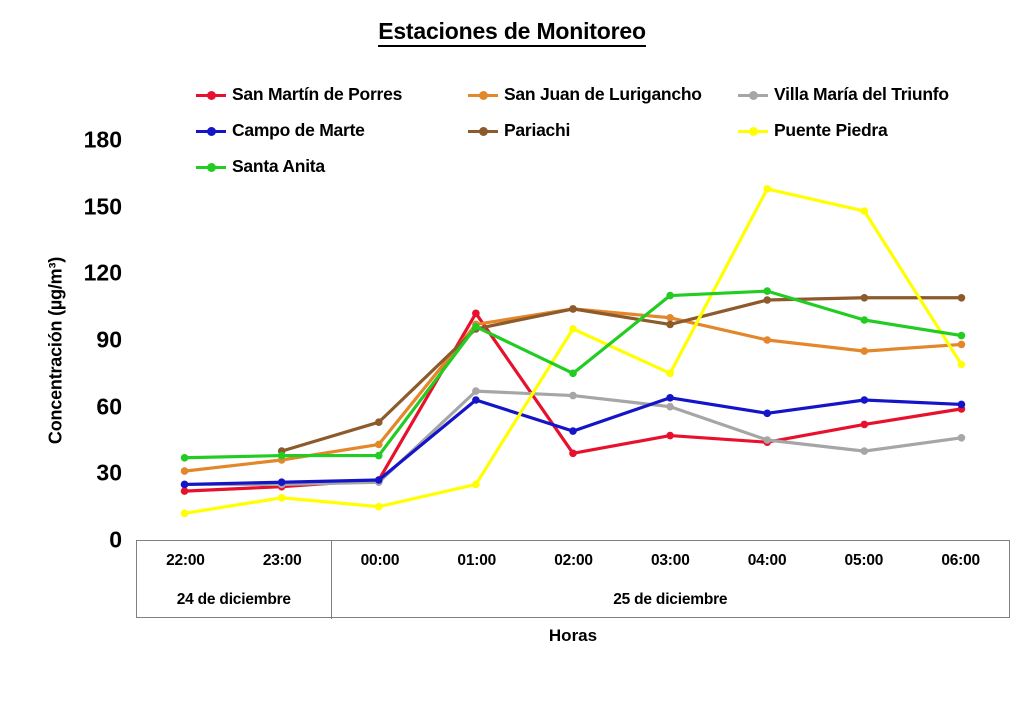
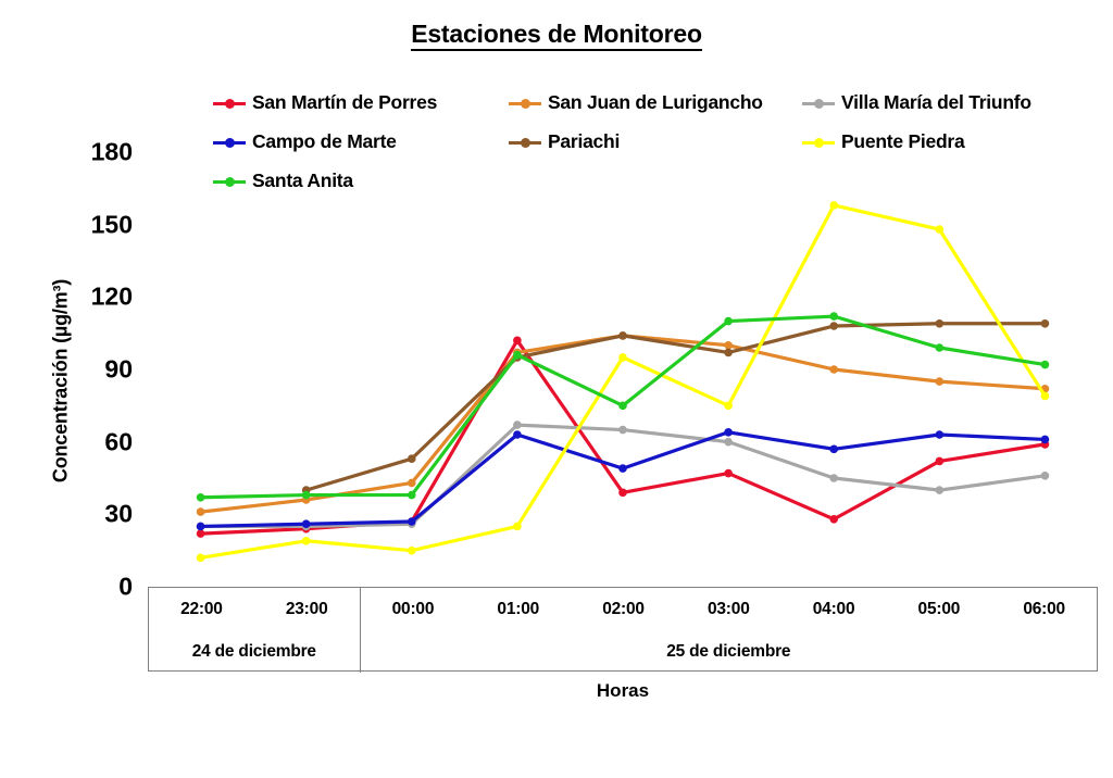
San Martín de Porres/04:00: 44 -> 28
San Juan de Lurigancho/06:00: 88 -> 82
